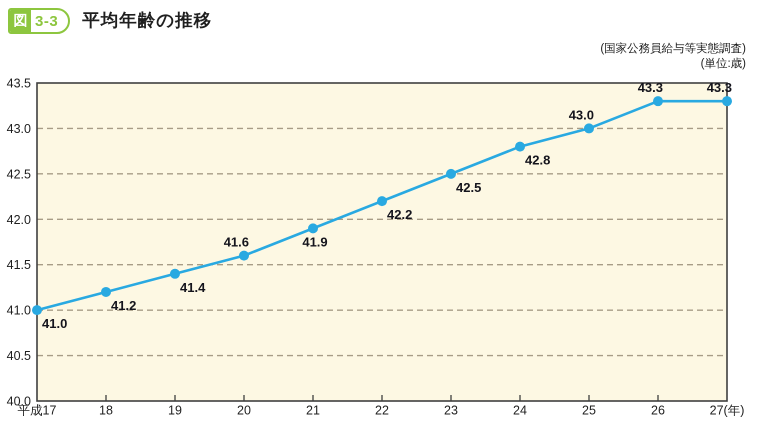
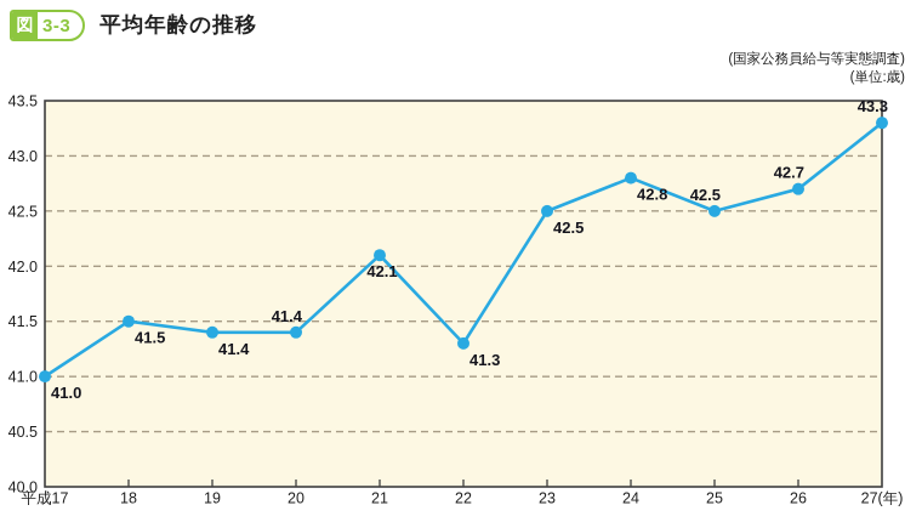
18: 41.2 -> 41.5
20: 41.6 -> 41.4
21: 41.9 -> 42.1
22: 42.2 -> 41.3
25: 43.0 -> 42.5
26: 43.3 -> 42.7
